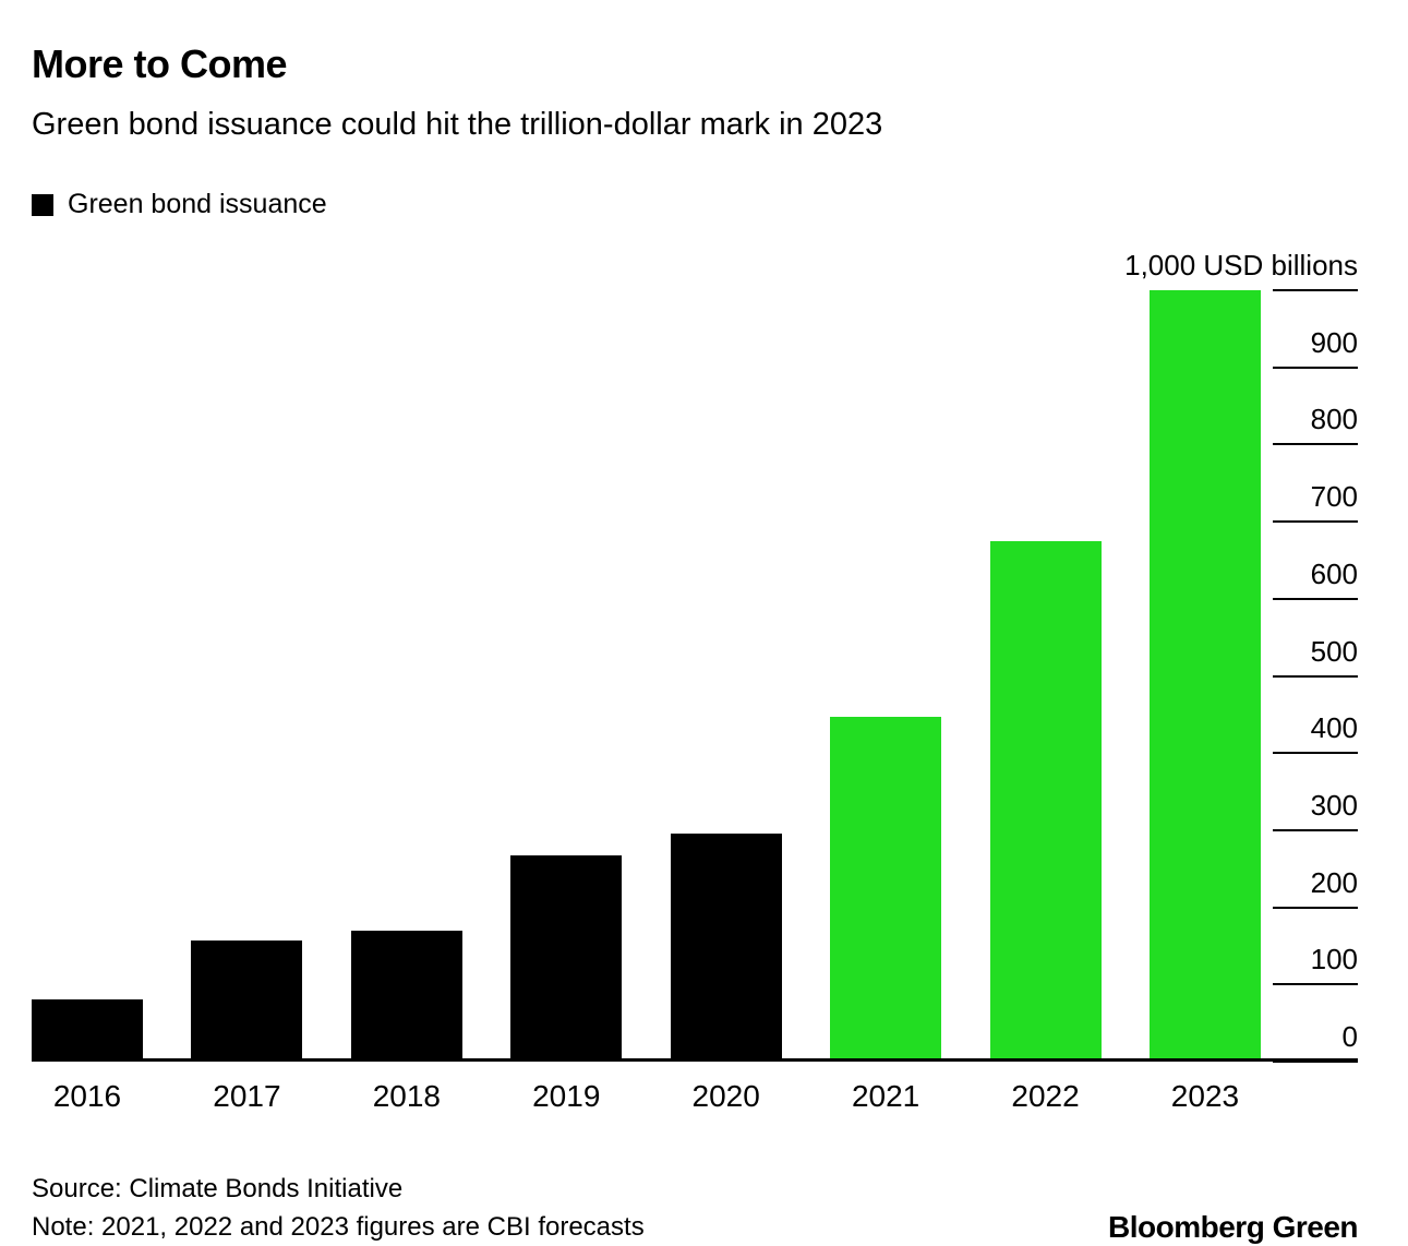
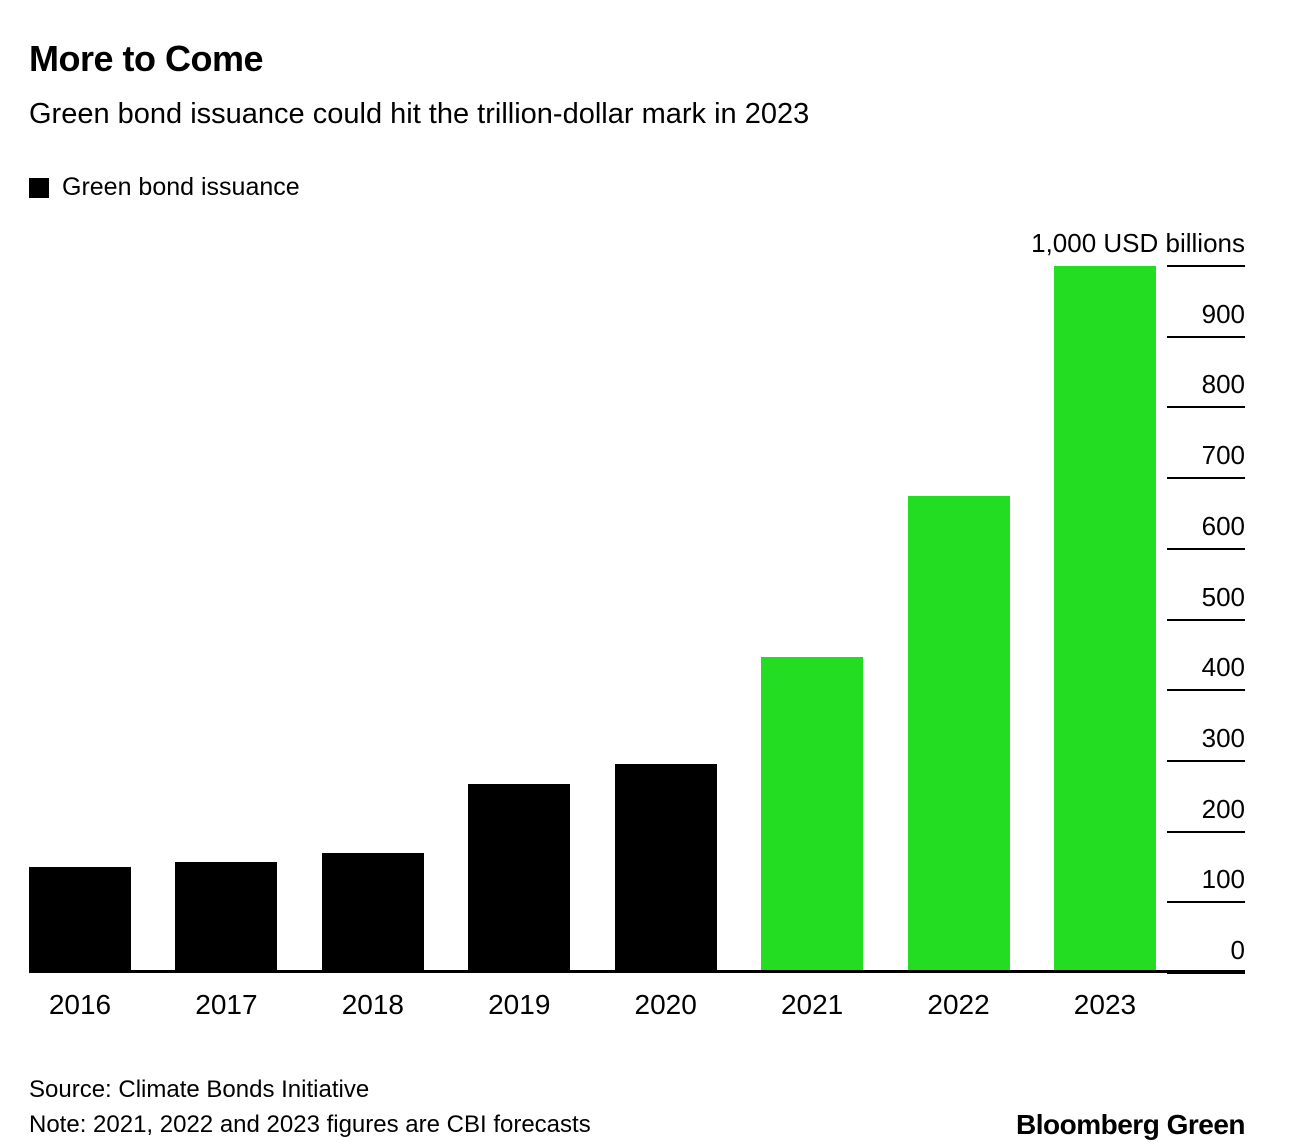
2016: 80 -> 150
